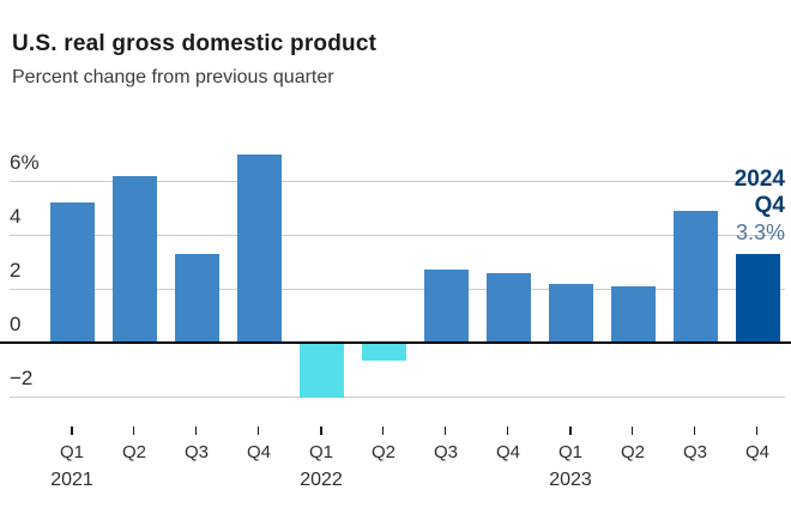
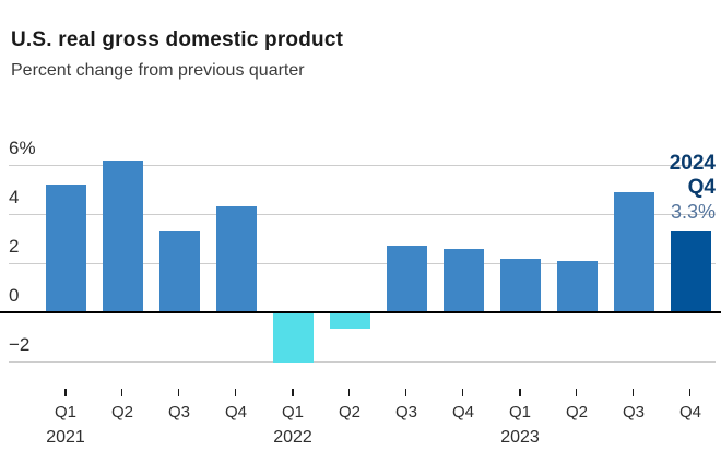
Q4 2021: 7.0% -> 4.3%
